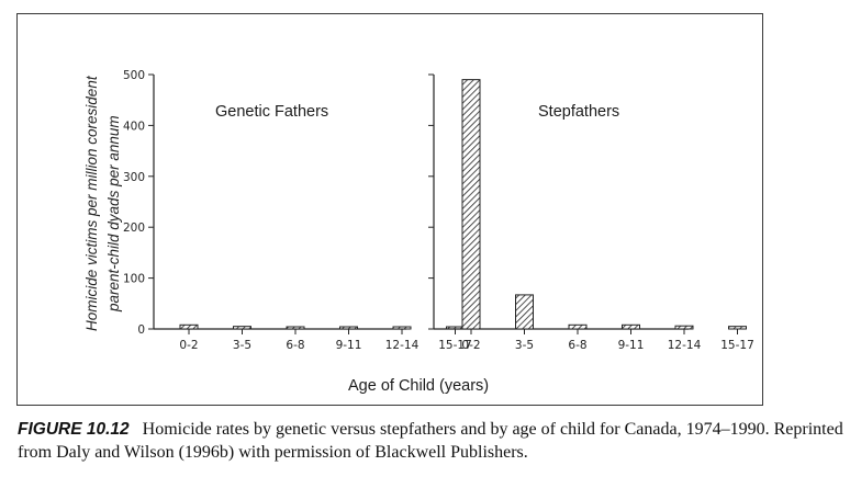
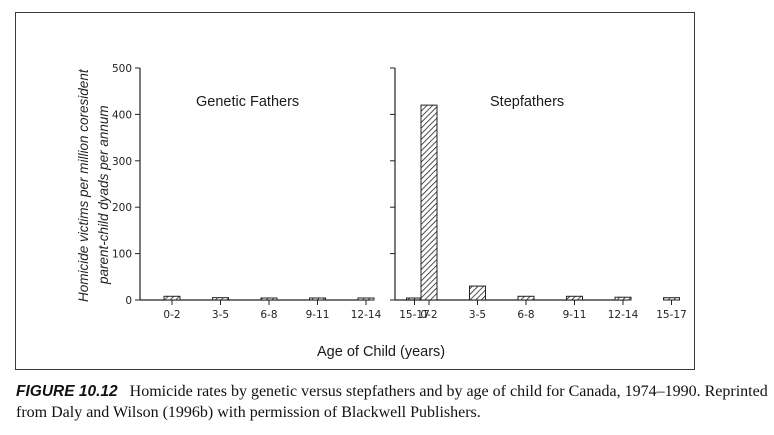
Stepfathers/0-2: 490 -> 420
Stepfathers/3-5: 70 -> 30
